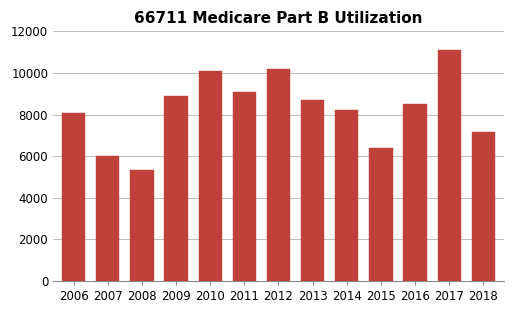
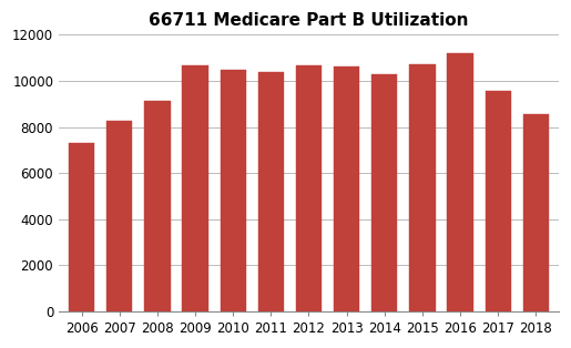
2006: 8100 -> 7300
2007: 6000 -> 8250
2008: 5350 -> 9150
2009: 8900 -> 10680
2010: 10100 -> 10500
2011: 9100 -> 10400
2012: 10200 -> 10680
2013: 8700 -> 10620
2014: 8200 -> 10280
2015: 6400 -> 10700
2016: 8500 -> 11220
2017: 11100 -> 9580
2018: 7150 -> 8550
